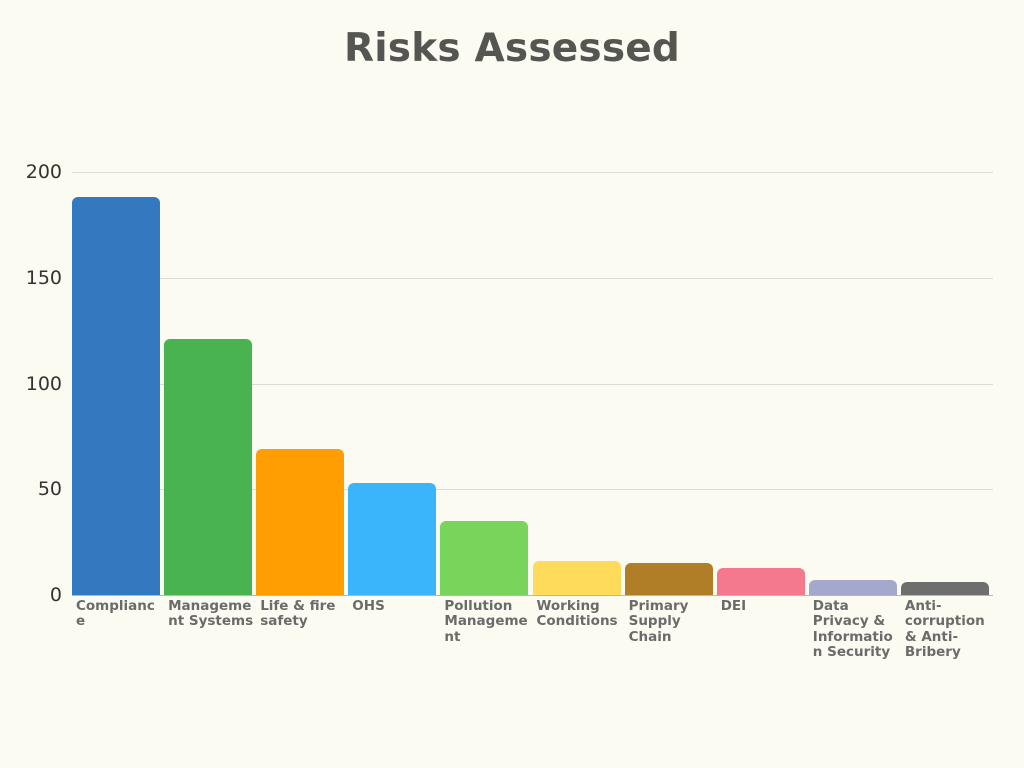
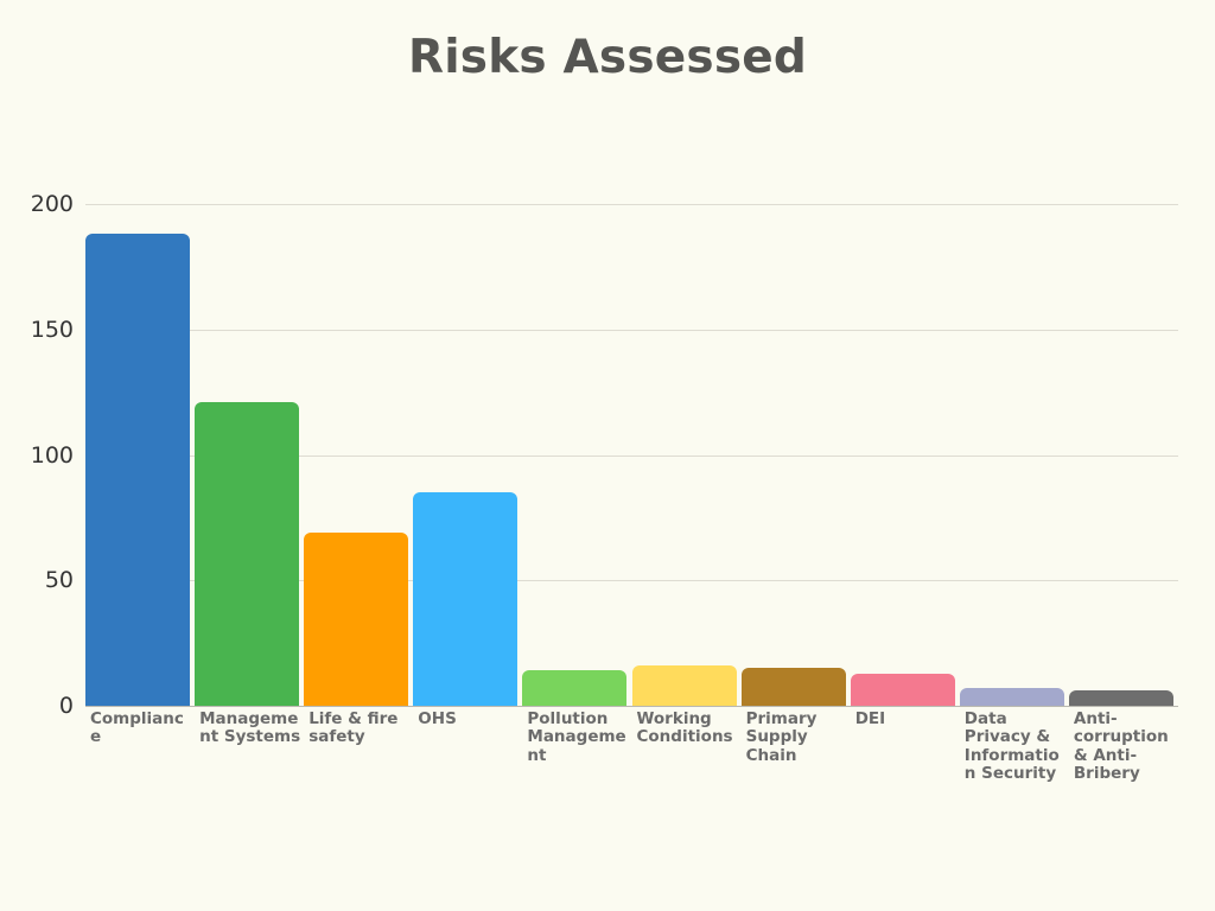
OHS: 53 -> 85
Pollution Management: 35 -> 14
